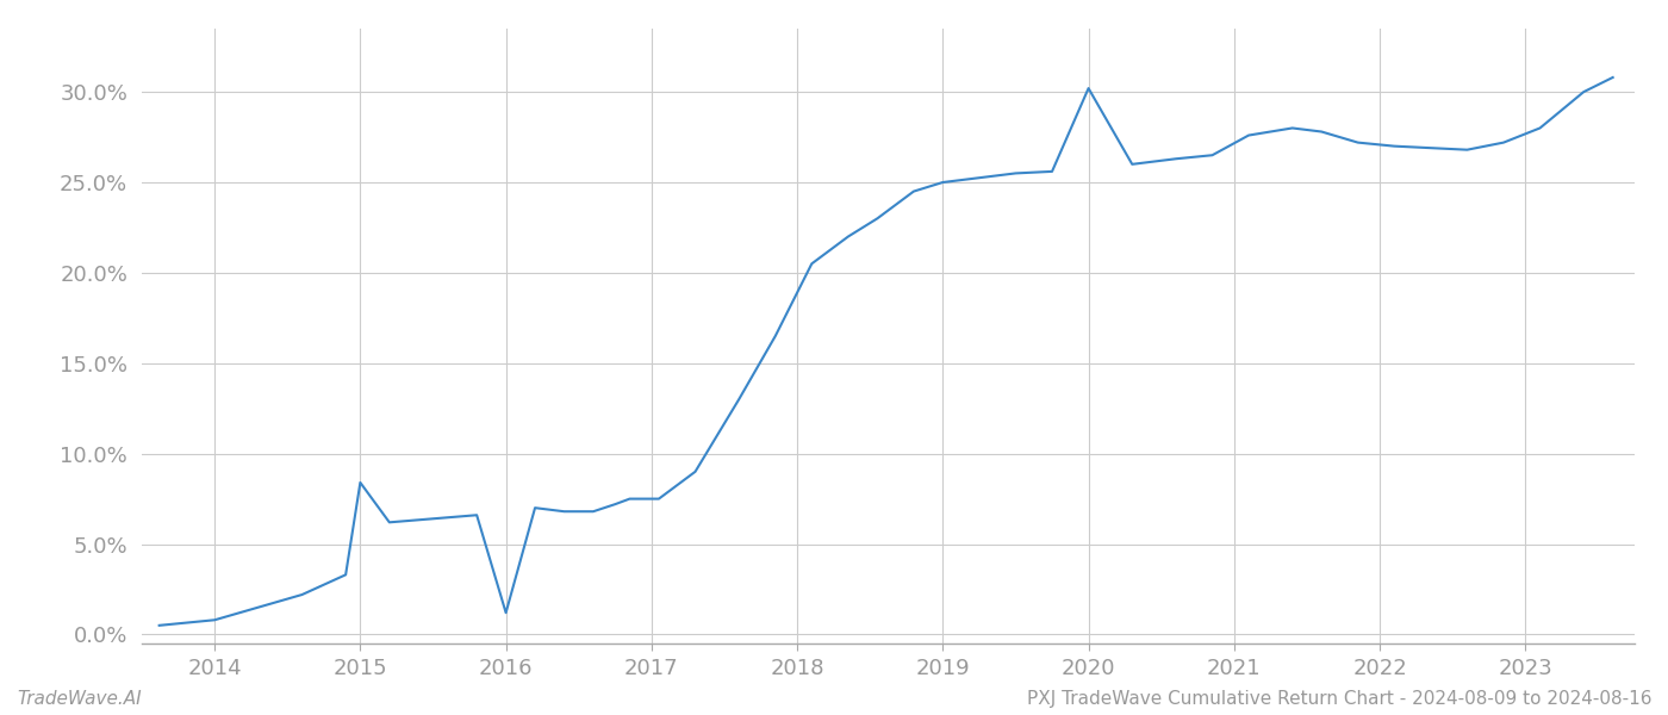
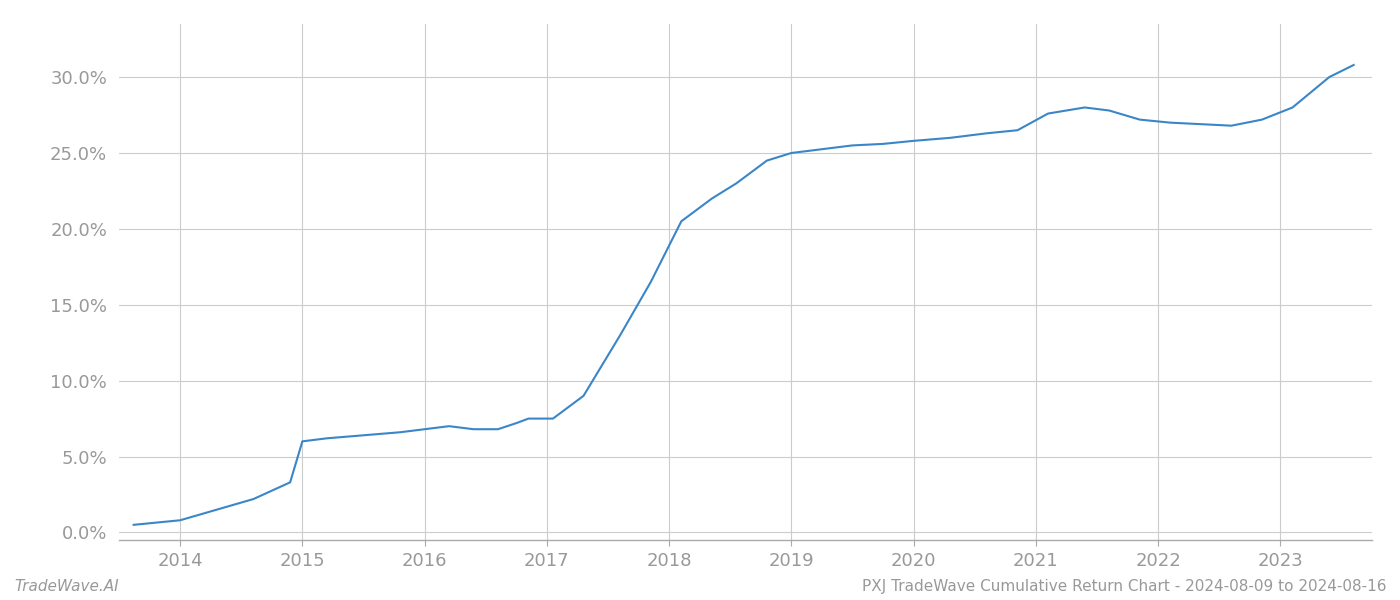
2015: 8.4% -> 6.0%
2016: 1.2% -> 6.8%
2020: 30.2% -> 25.8%
